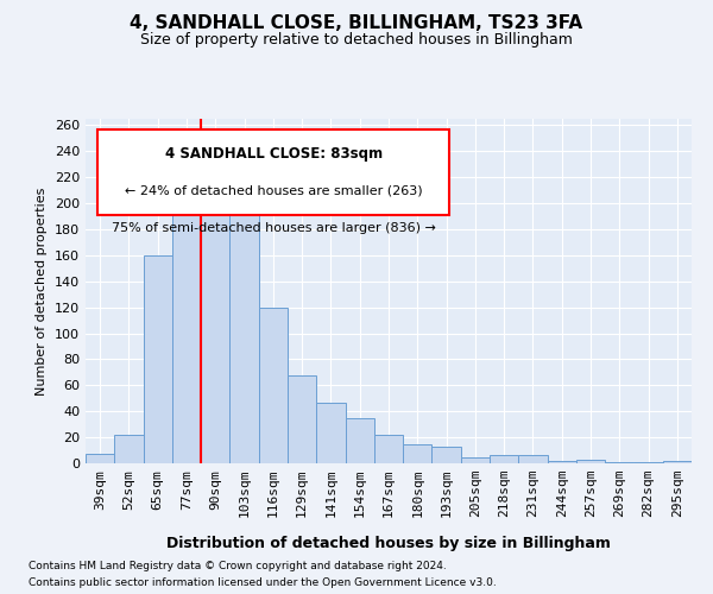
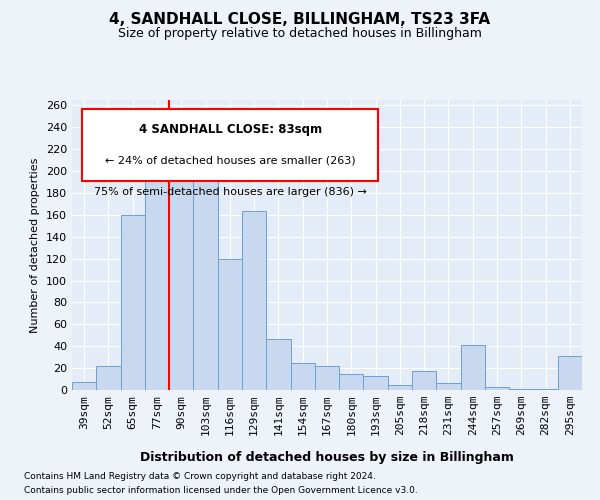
129sqm: 68 -> 164
154sqm: 35 -> 25
218sqm: 6 -> 17
244sqm: 2 -> 41
295sqm: 2 -> 31
